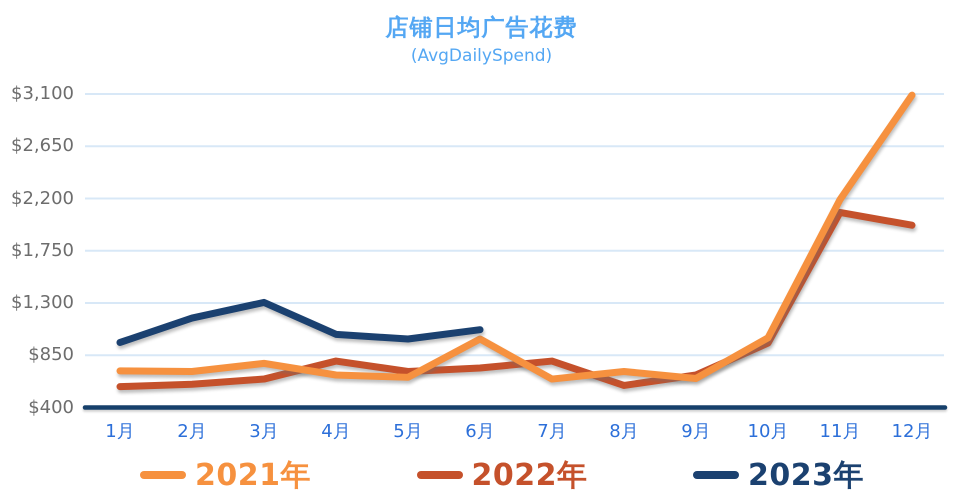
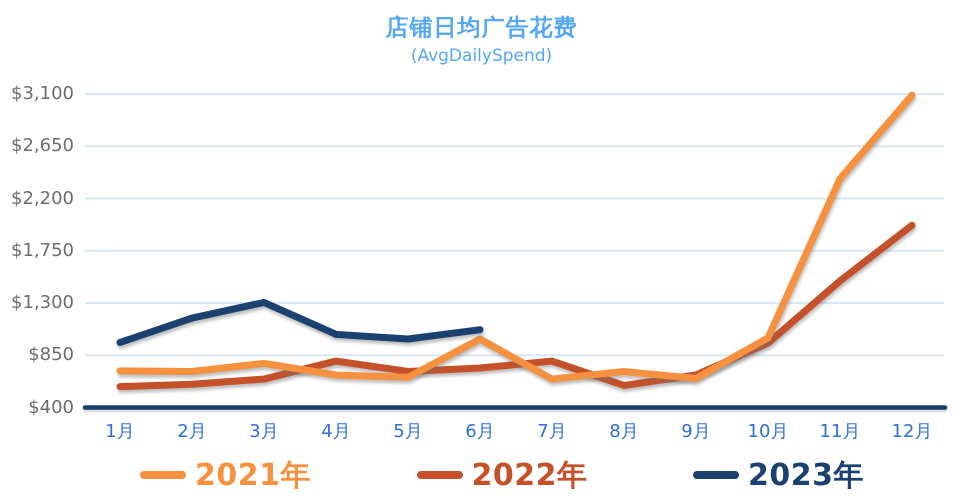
2021年/11月: $2190 -> $2370
2022年/11月: $2080 -> $1490
